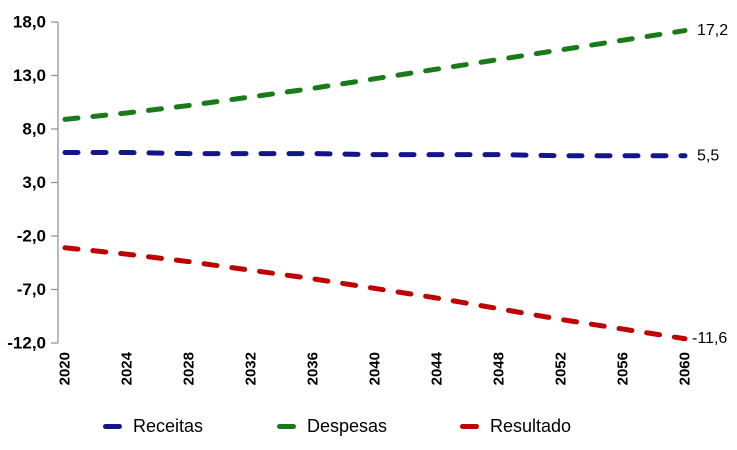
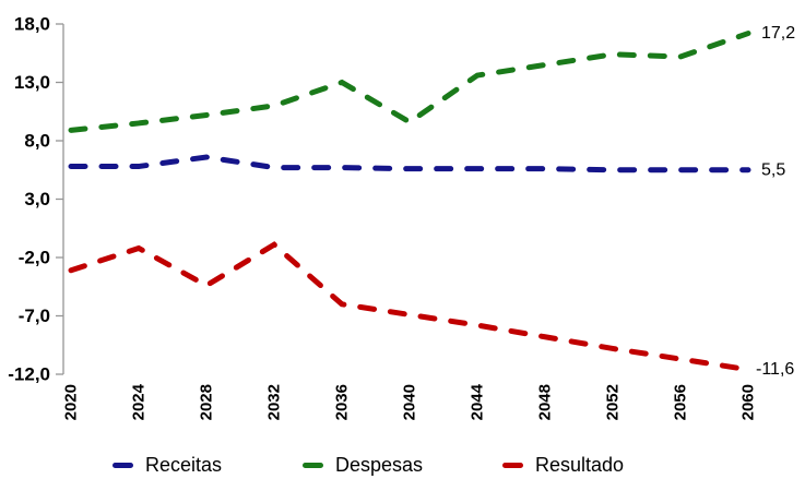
Resultado/2024: -3,7 -> -1,2
Receitas/2028: 5,7 -> 6,6
Resultado/2032: -5,2 -> -0,9
Despesas/2036: 11,8 -> 13,0
Despesas/2040: 12,7 -> 9,6
Despesas/2056: 16,3 -> 15,2
